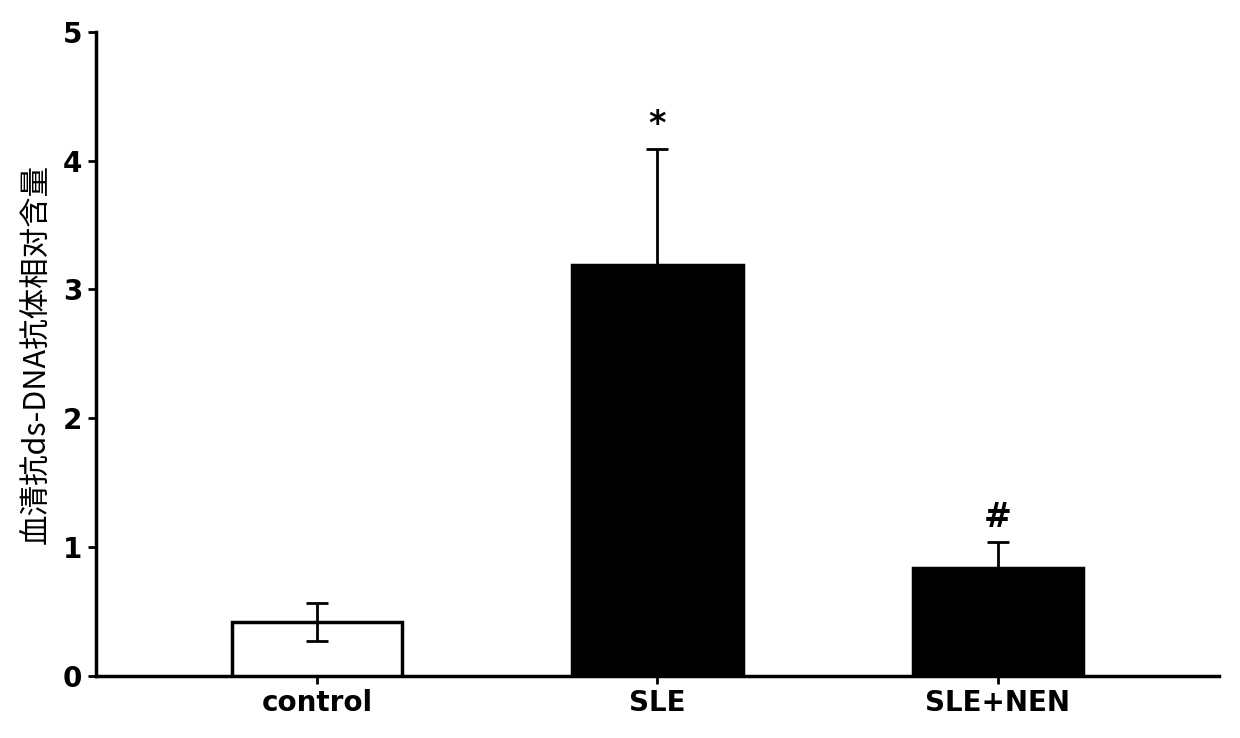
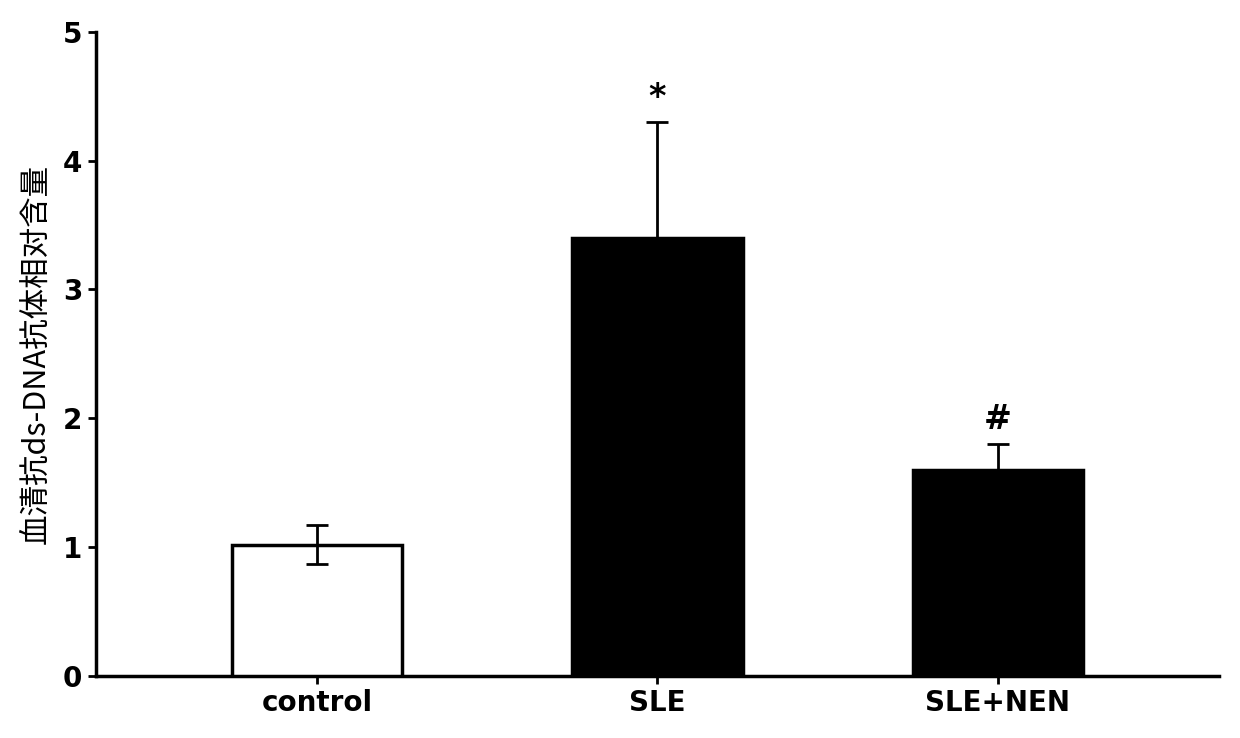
control: 0.42 -> 1.02
SLE: 3.19 -> 3.40
SLE+NEN: 0.84 -> 1.60
